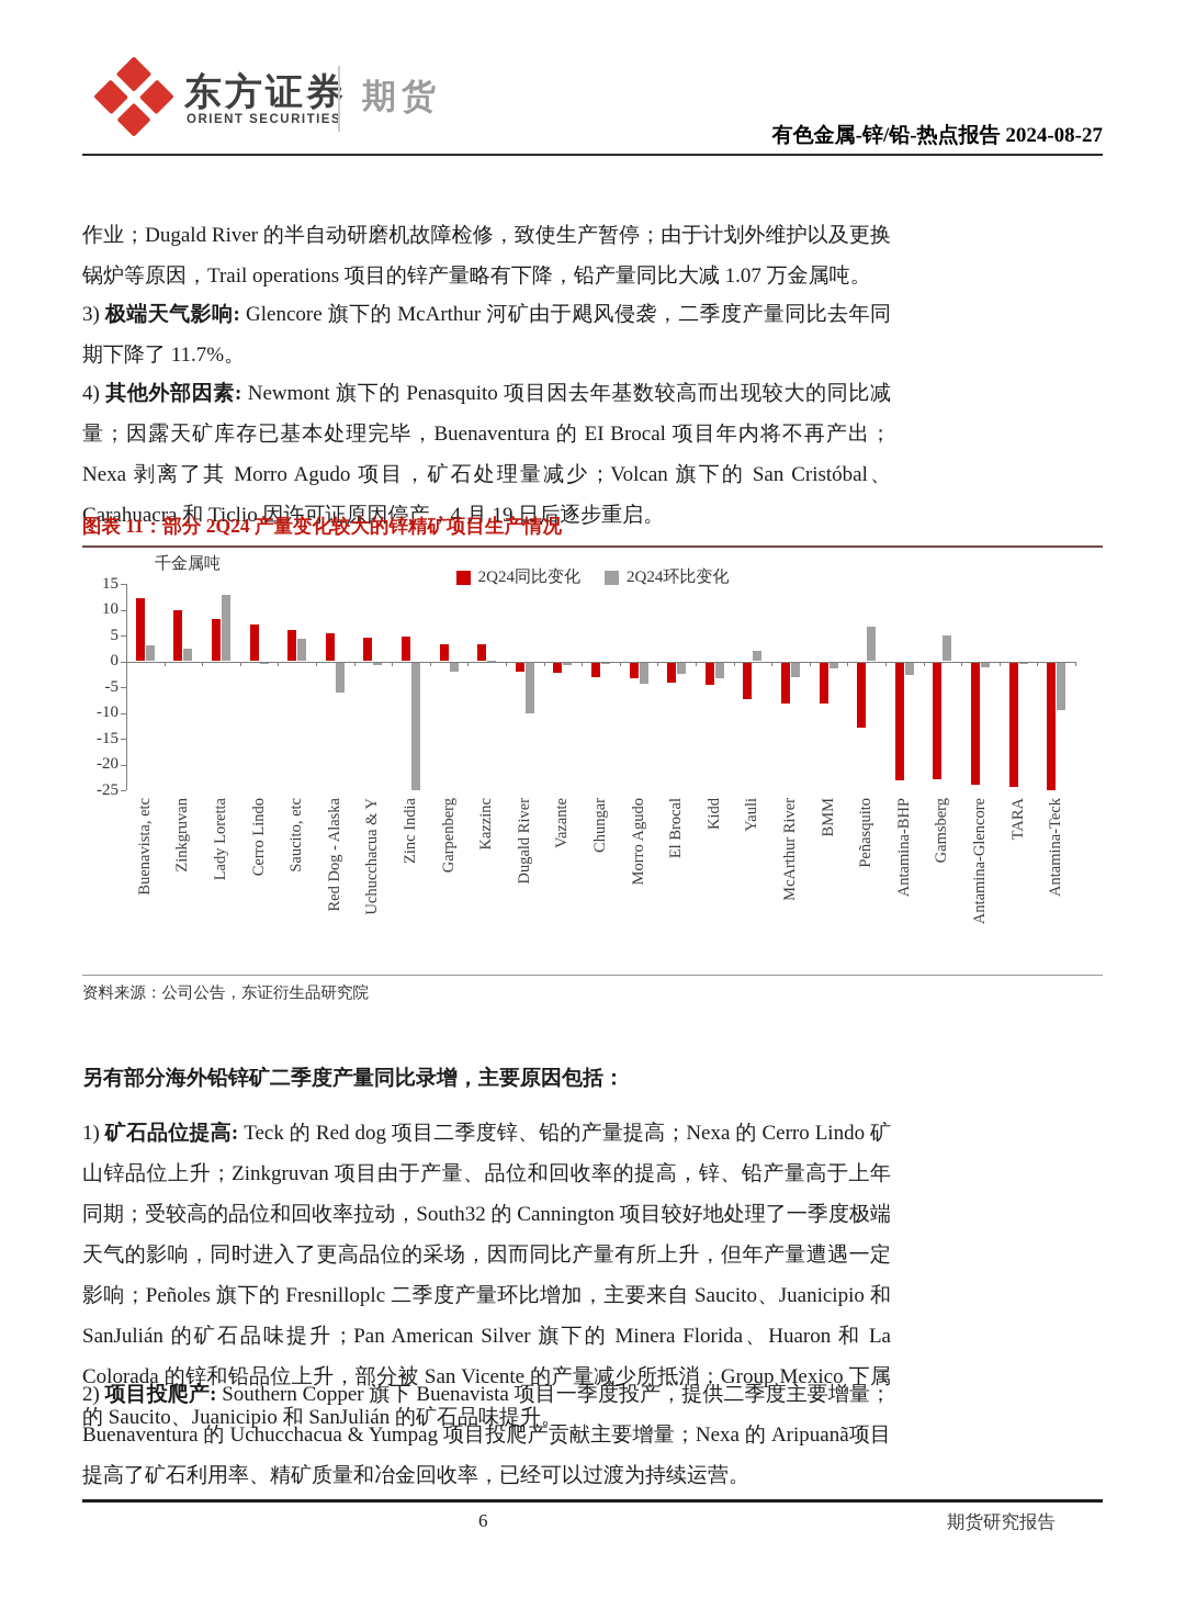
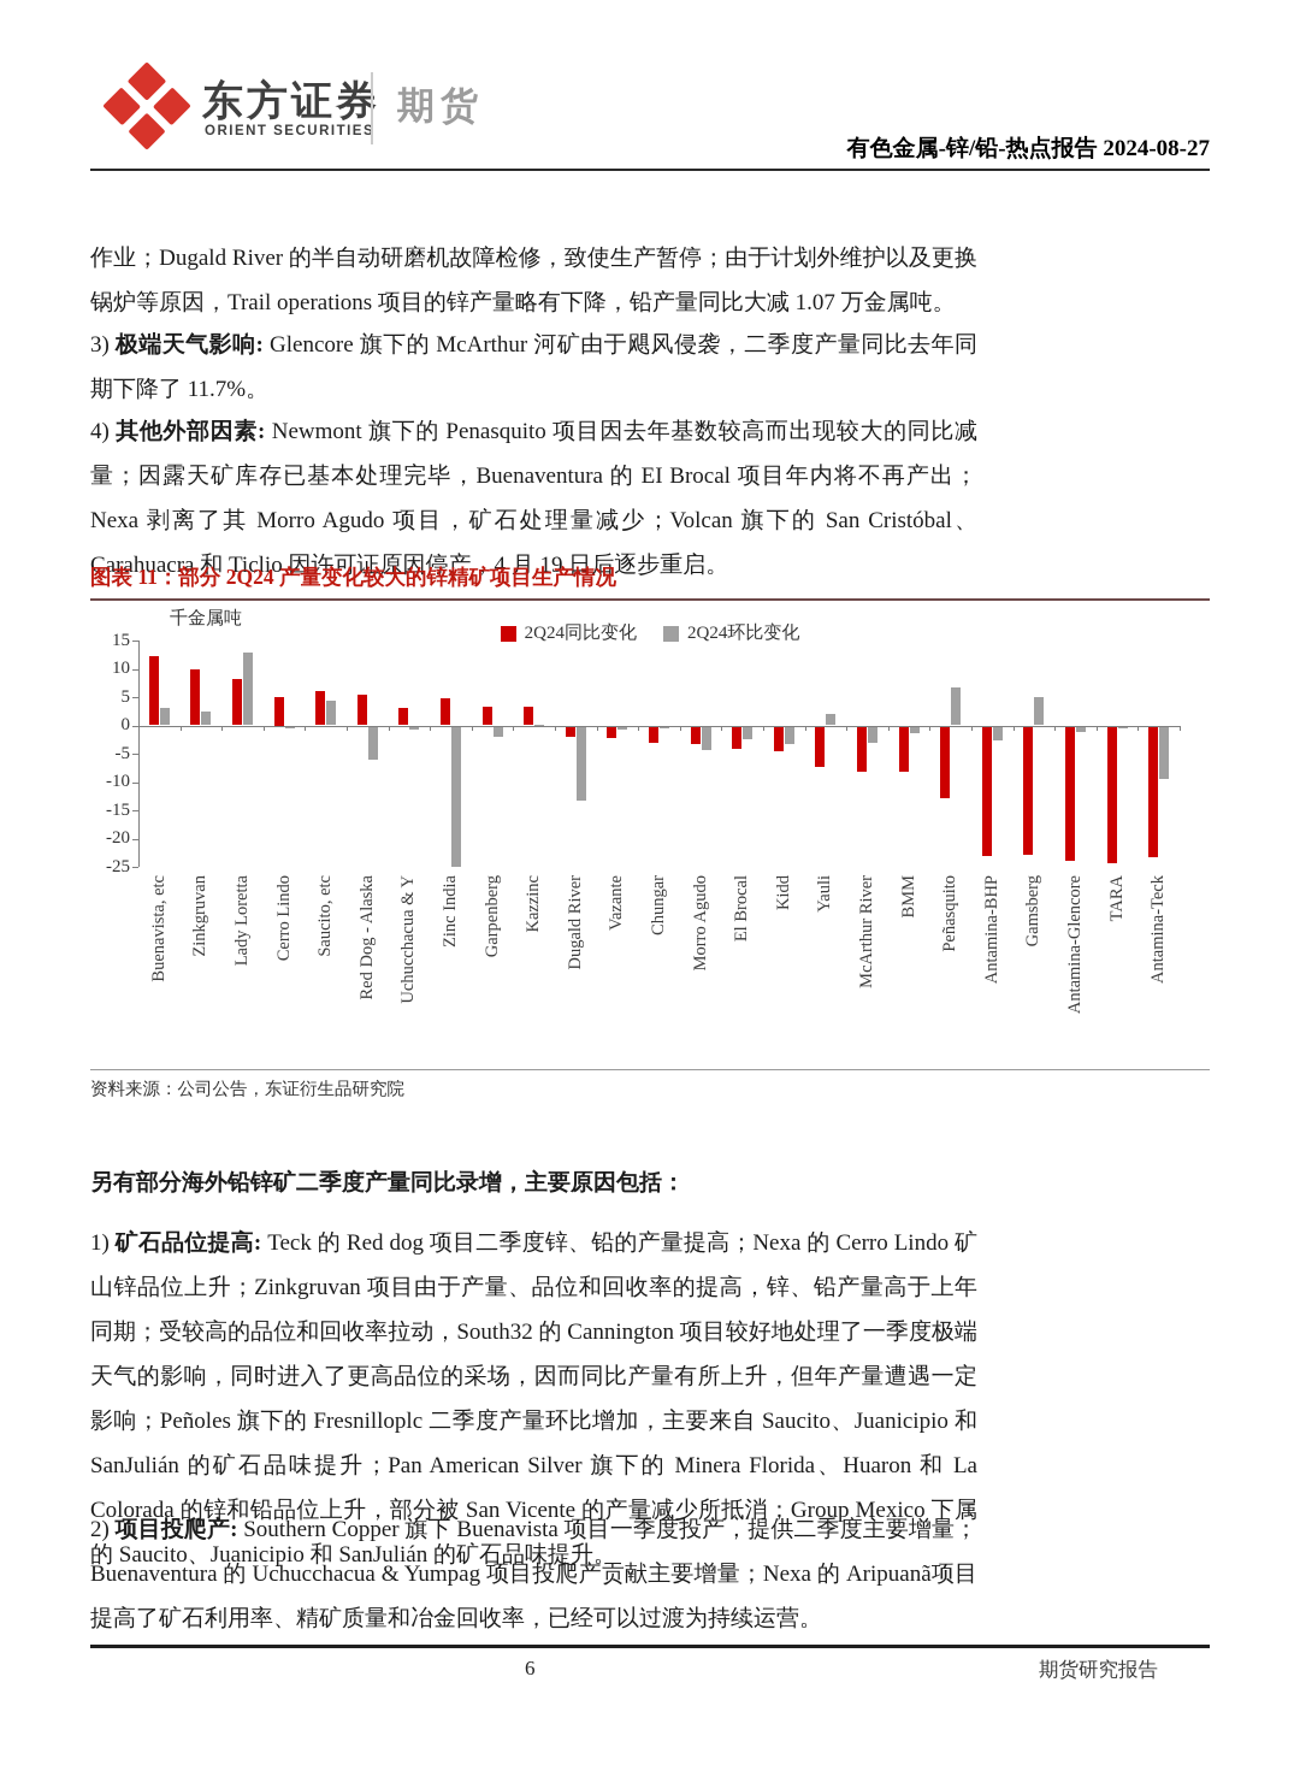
2Q24同比变化/Cerro Lindo: 7 -> 5
2Q24同比变化/Uchucchacua & Y: 5 -> 3
2Q24环比变化/Dugald River: -10 -> -13
2Q24同比变化/Antamina-Teck: -25 -> -23
